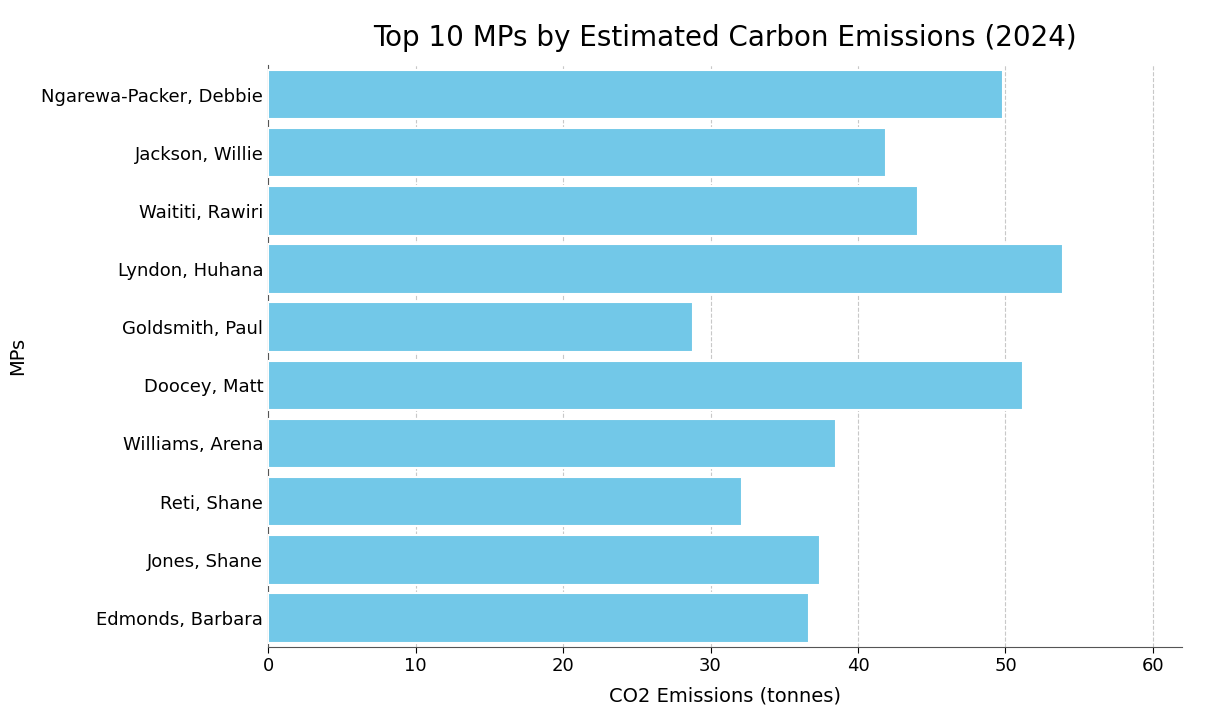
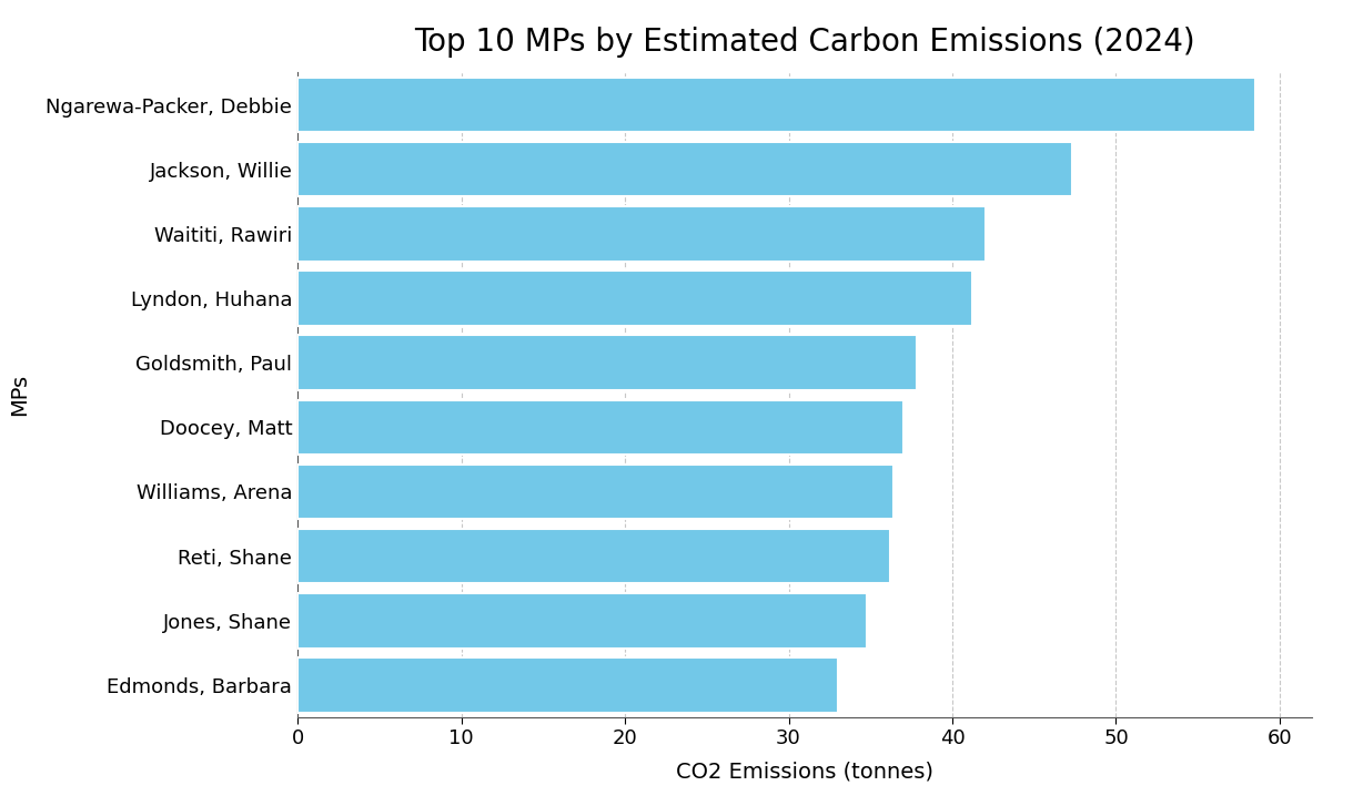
Ngarewa-Packer, Debbie: 49.8 -> 58.5
Jackson, Willie: 41.9 -> 47.3
Waititi, Rawiri: 44.1 -> 42.0
Lyndon, Huhana: 53.9 -> 41.2
Goldsmith, Paul: 28.8 -> 37.8
Doocey, Matt: 51.2 -> 37.0
Williams, Arena: 38.5 -> 36.4
Reti, Shane: 32.1 -> 36.2
Jones, Shane: 37.4 -> 34.8
Edmonds, Barbara: 36.7 -> 33.0
